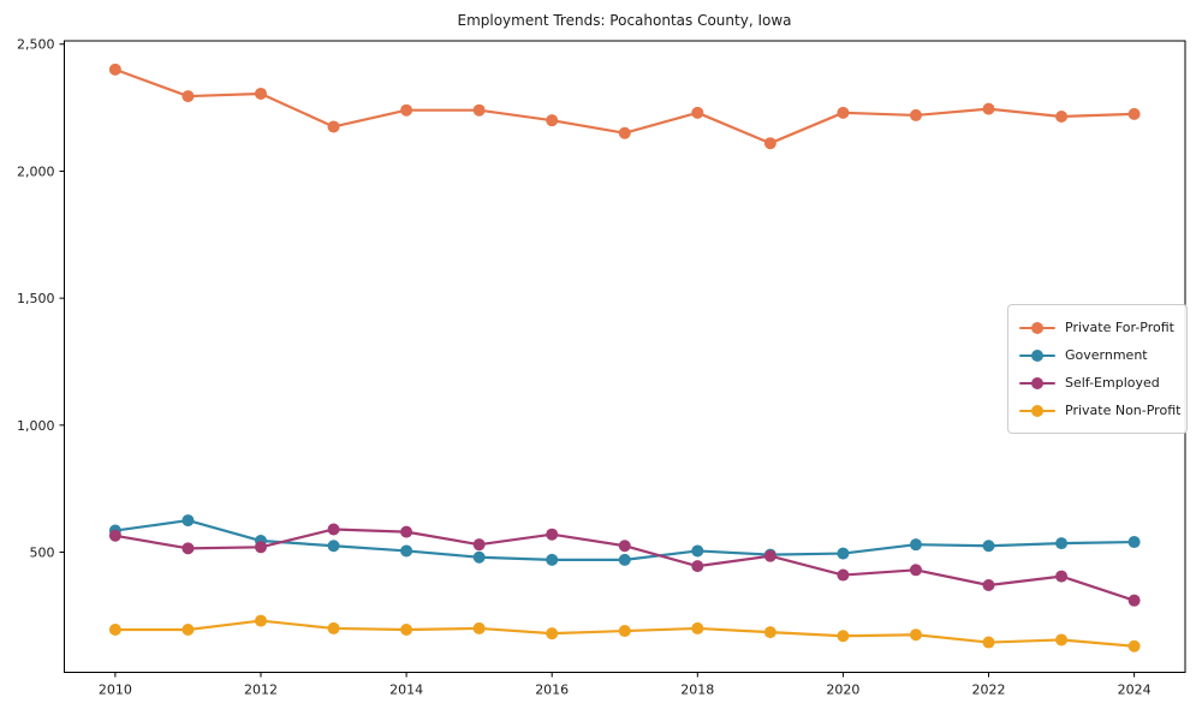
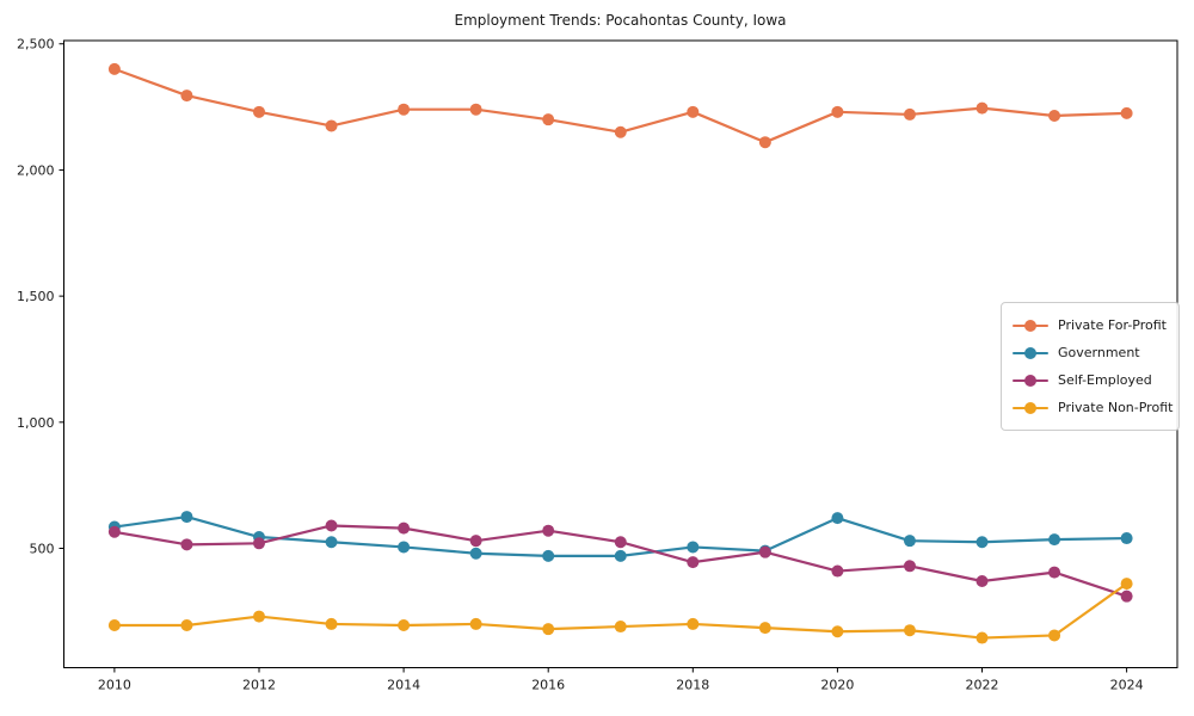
Private For-Profit/2012: 2300 -> 2230
Government/2020: 500 -> 620
Private Non-Profit/2024: 130 -> 360
